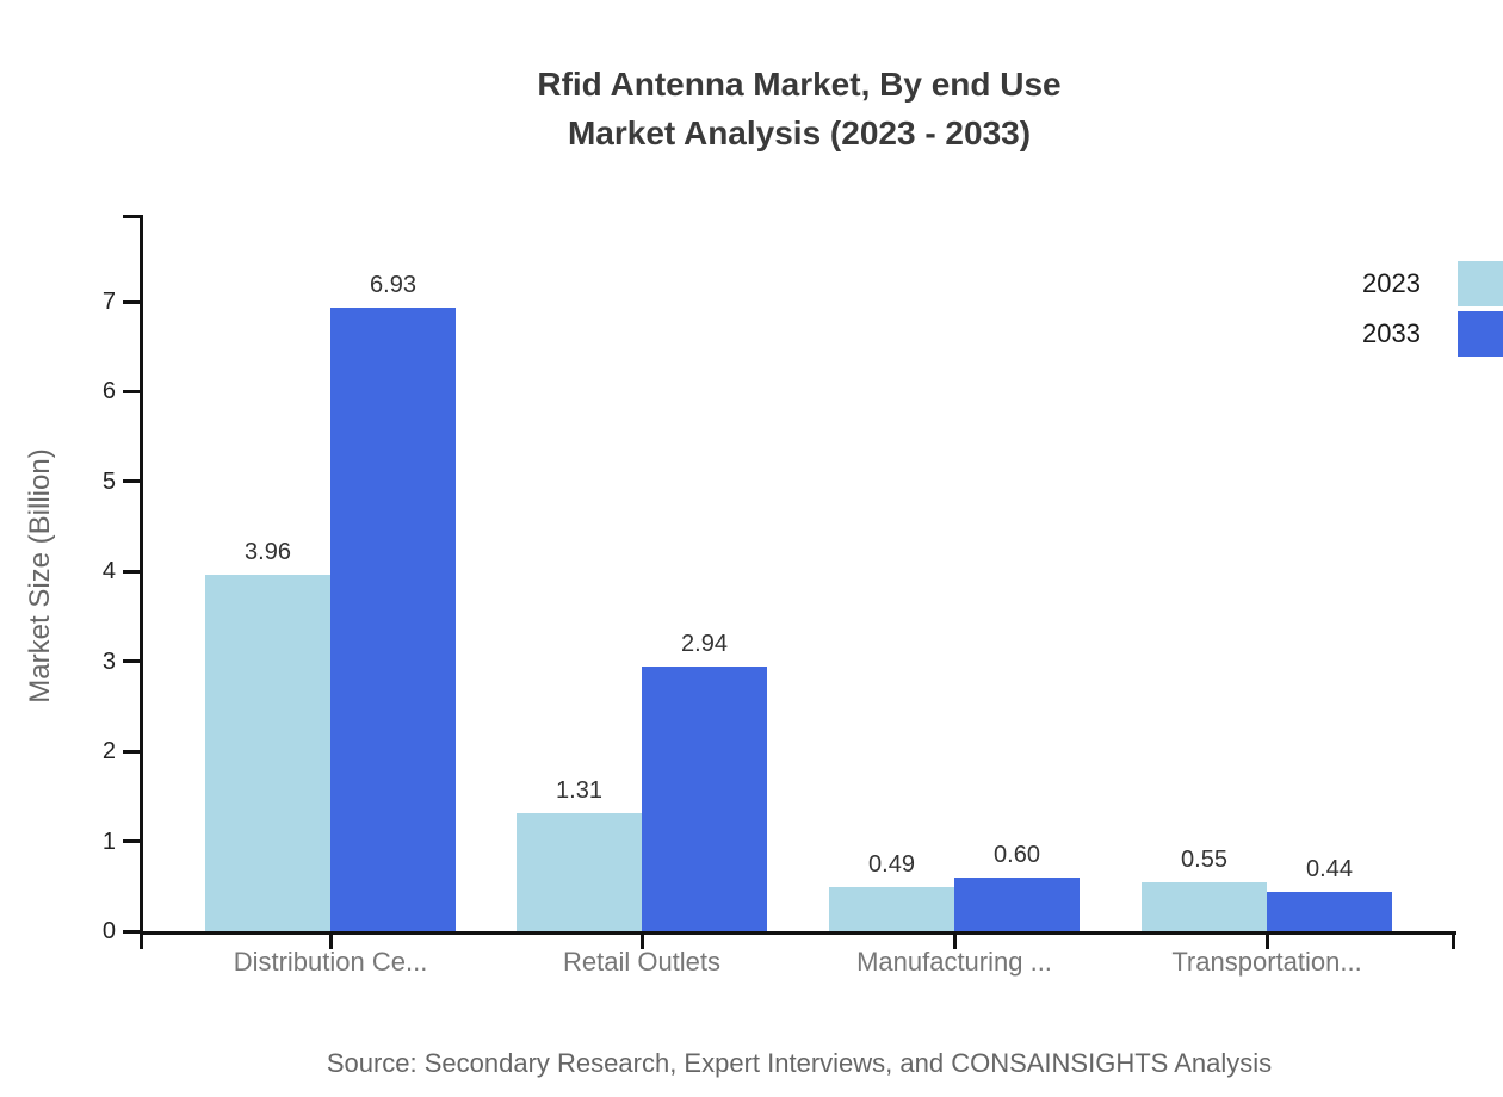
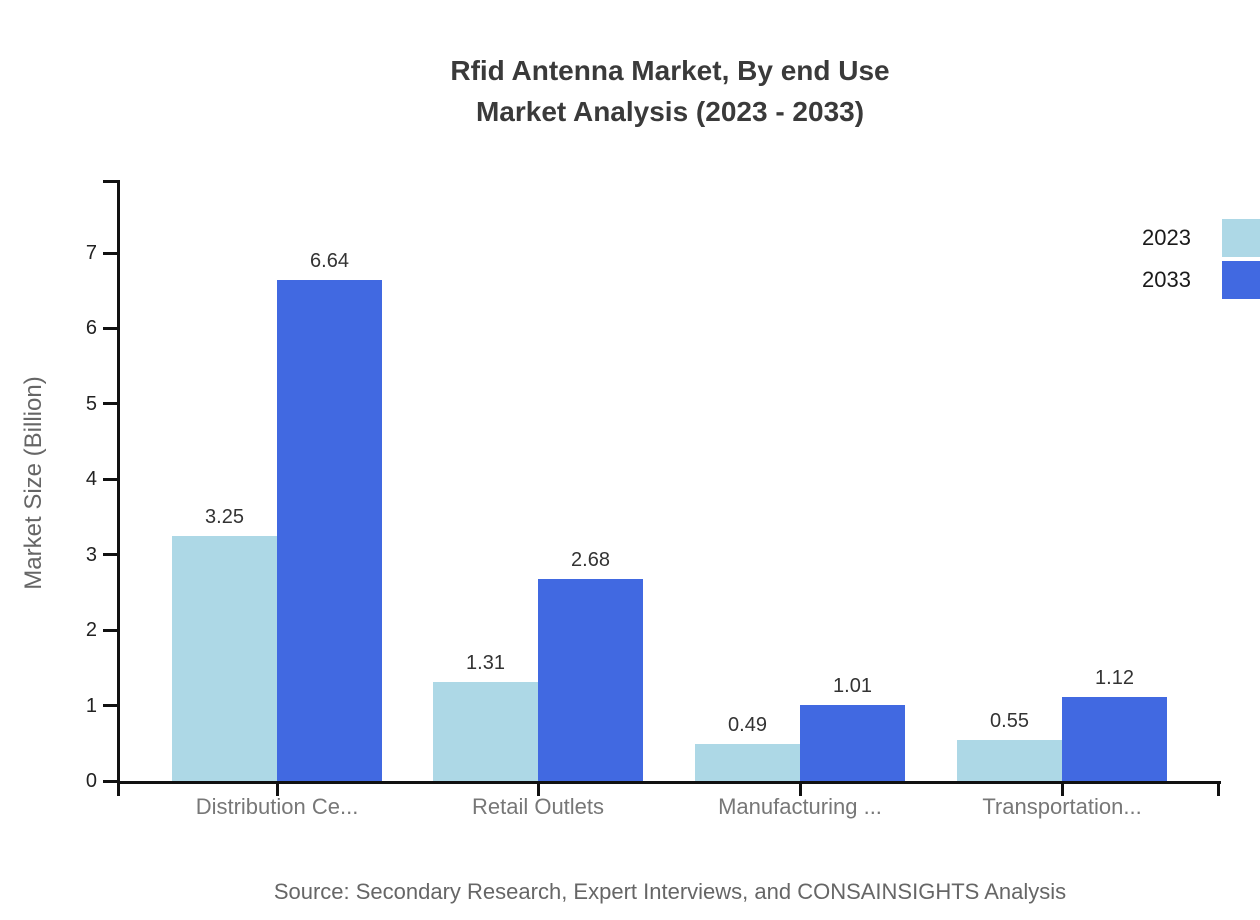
2023/Distribution Ce...: 3.96 -> 3.25
2033/Distribution Ce...: 6.93 -> 6.64
2033/Retail Outlets: 2.94 -> 2.68
2033/Manufacturing ...: 0.60 -> 1.01
2033/Transportation...: 0.44 -> 1.12
